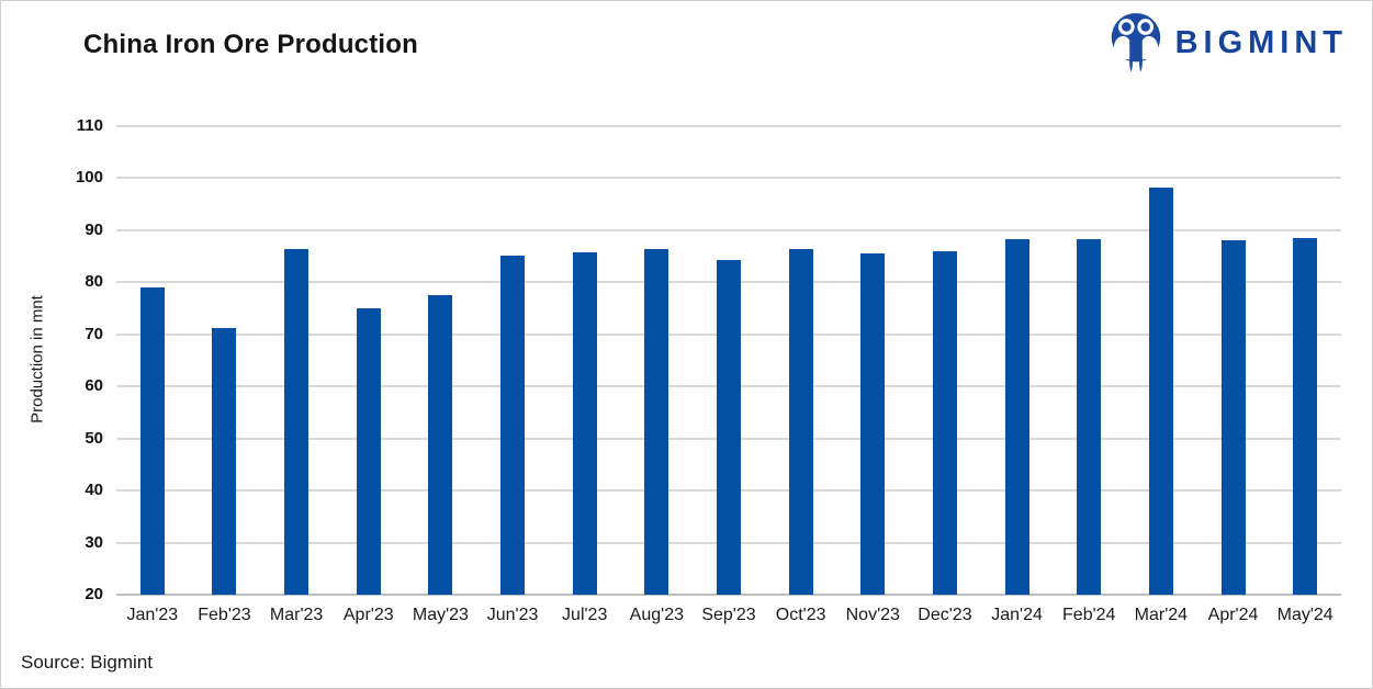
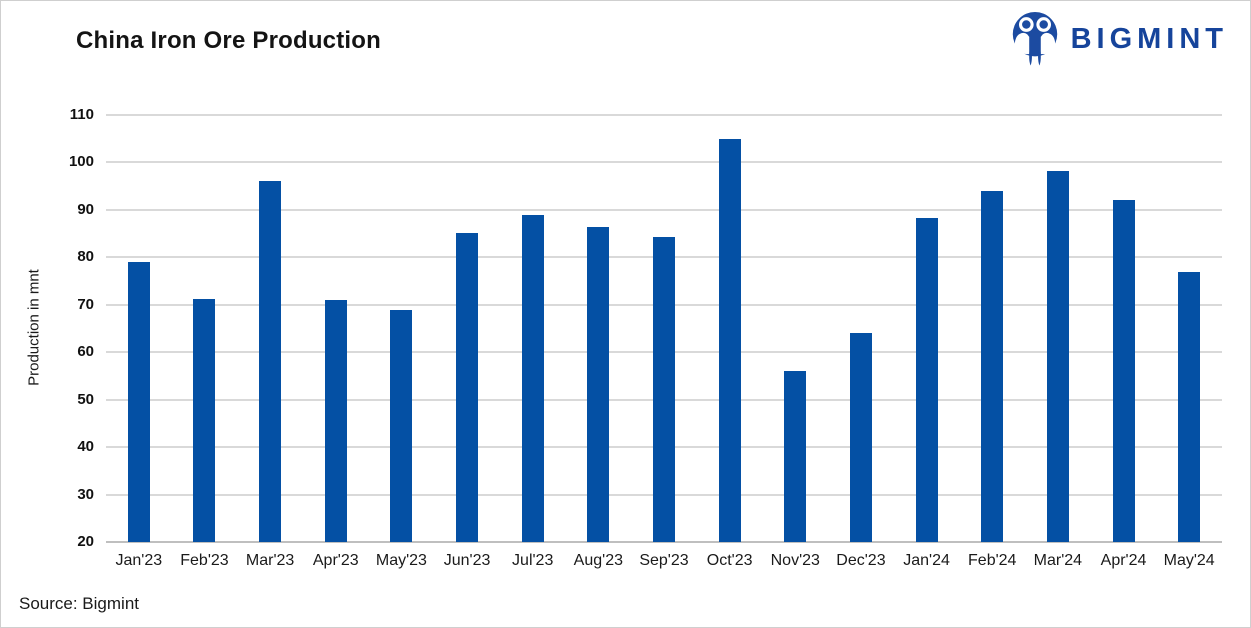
Mar'23: 86 -> 96
Apr'23: 75 -> 71
May'23: 78 -> 69
Jul'23: 86 -> 89
Oct'23: 86 -> 105
Nov'23: 86 -> 56
Dec'23: 86 -> 64
Feb'24: 88 -> 94
Apr'24: 88 -> 92
May'24: 89 -> 77
